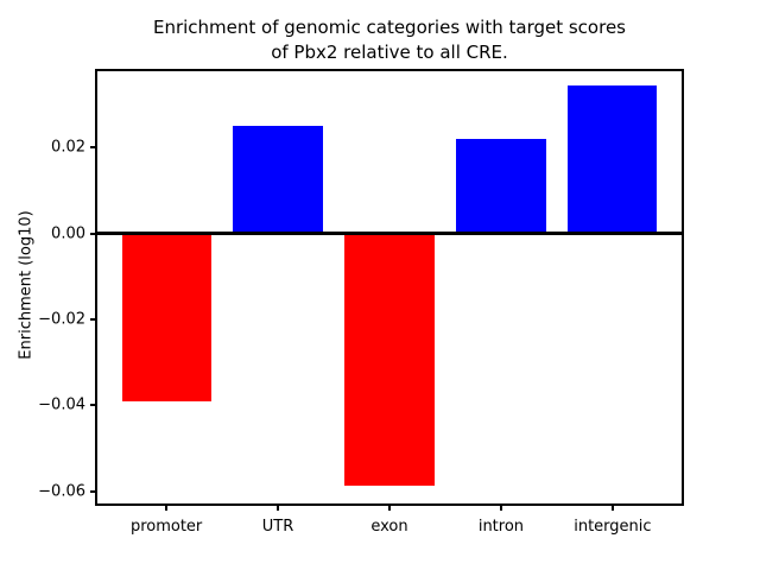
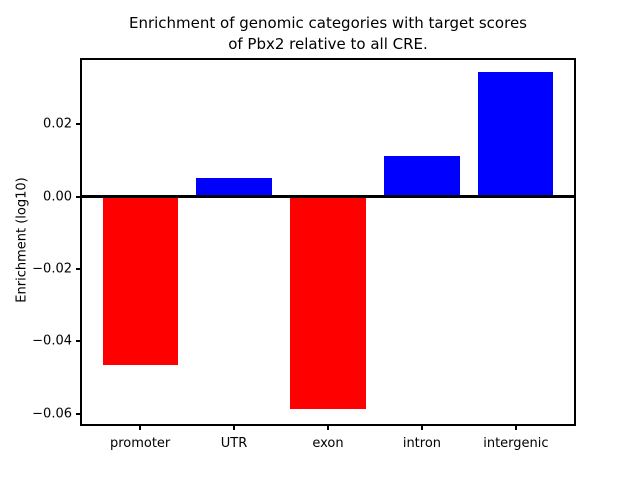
promoter: -0.039 -> -0.046
UTR: 0.025 -> 0.005
intron: 0.022 -> 0.011
